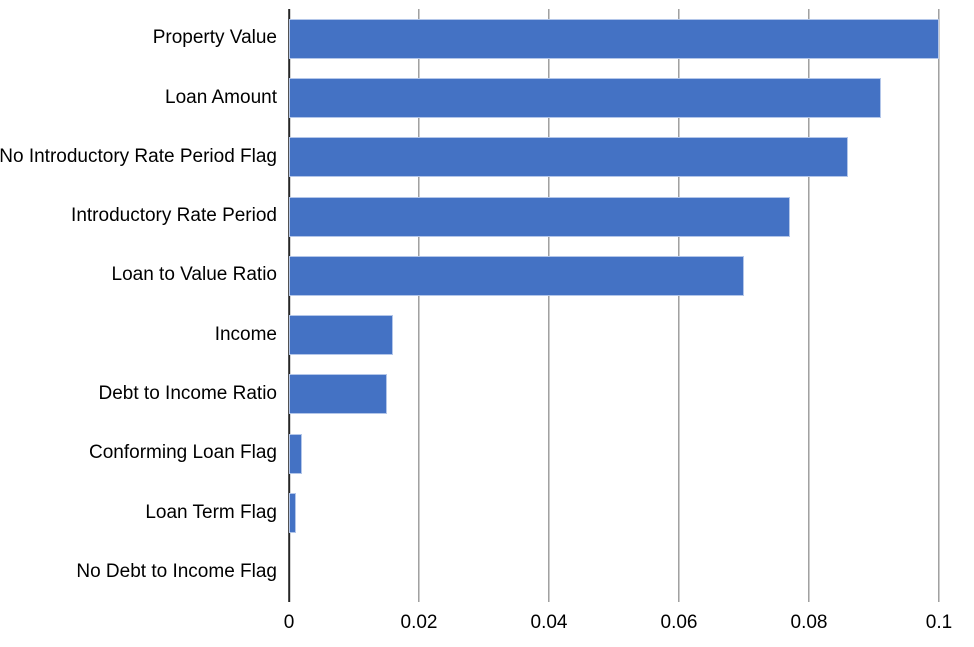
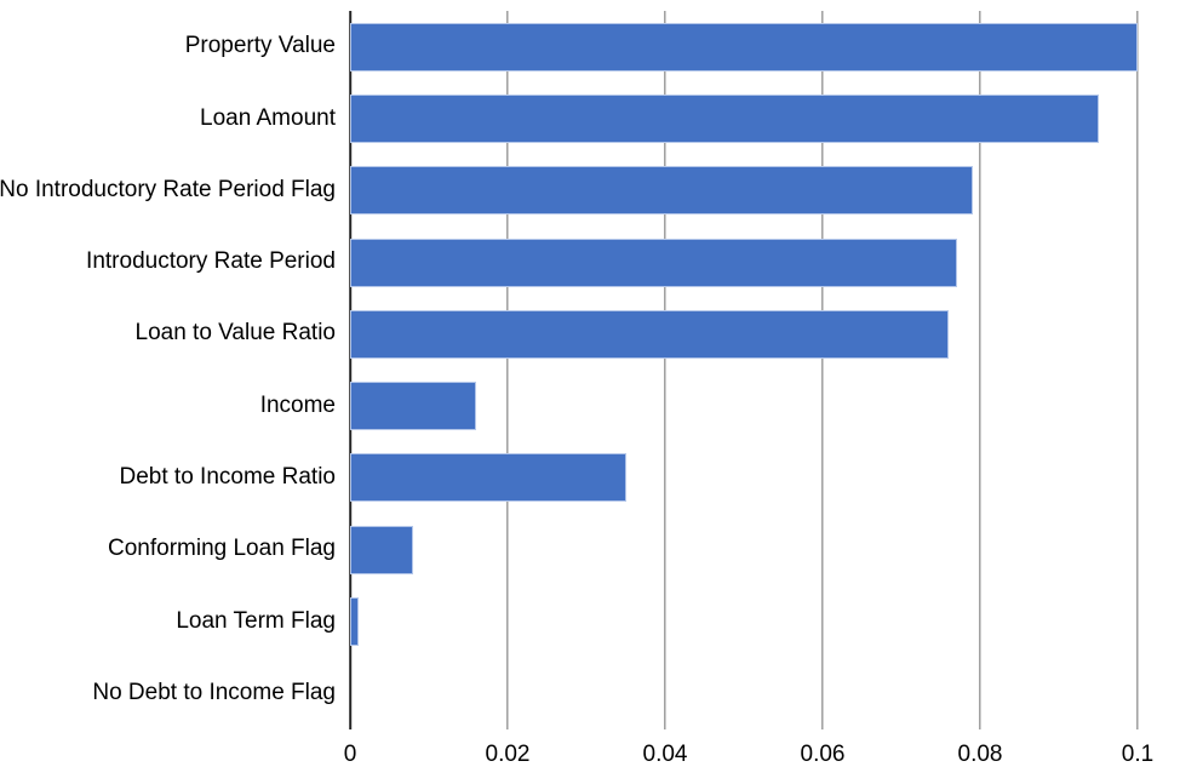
Loan Amount: 0.091 -> 0.095
No Introductory Rate Period Flag: 0.086 -> 0.079
Loan to Value Ratio: 0.070 -> 0.076
Debt to Income Ratio: 0.015 -> 0.035
Conforming Loan Flag: 0.002 -> 0.008
